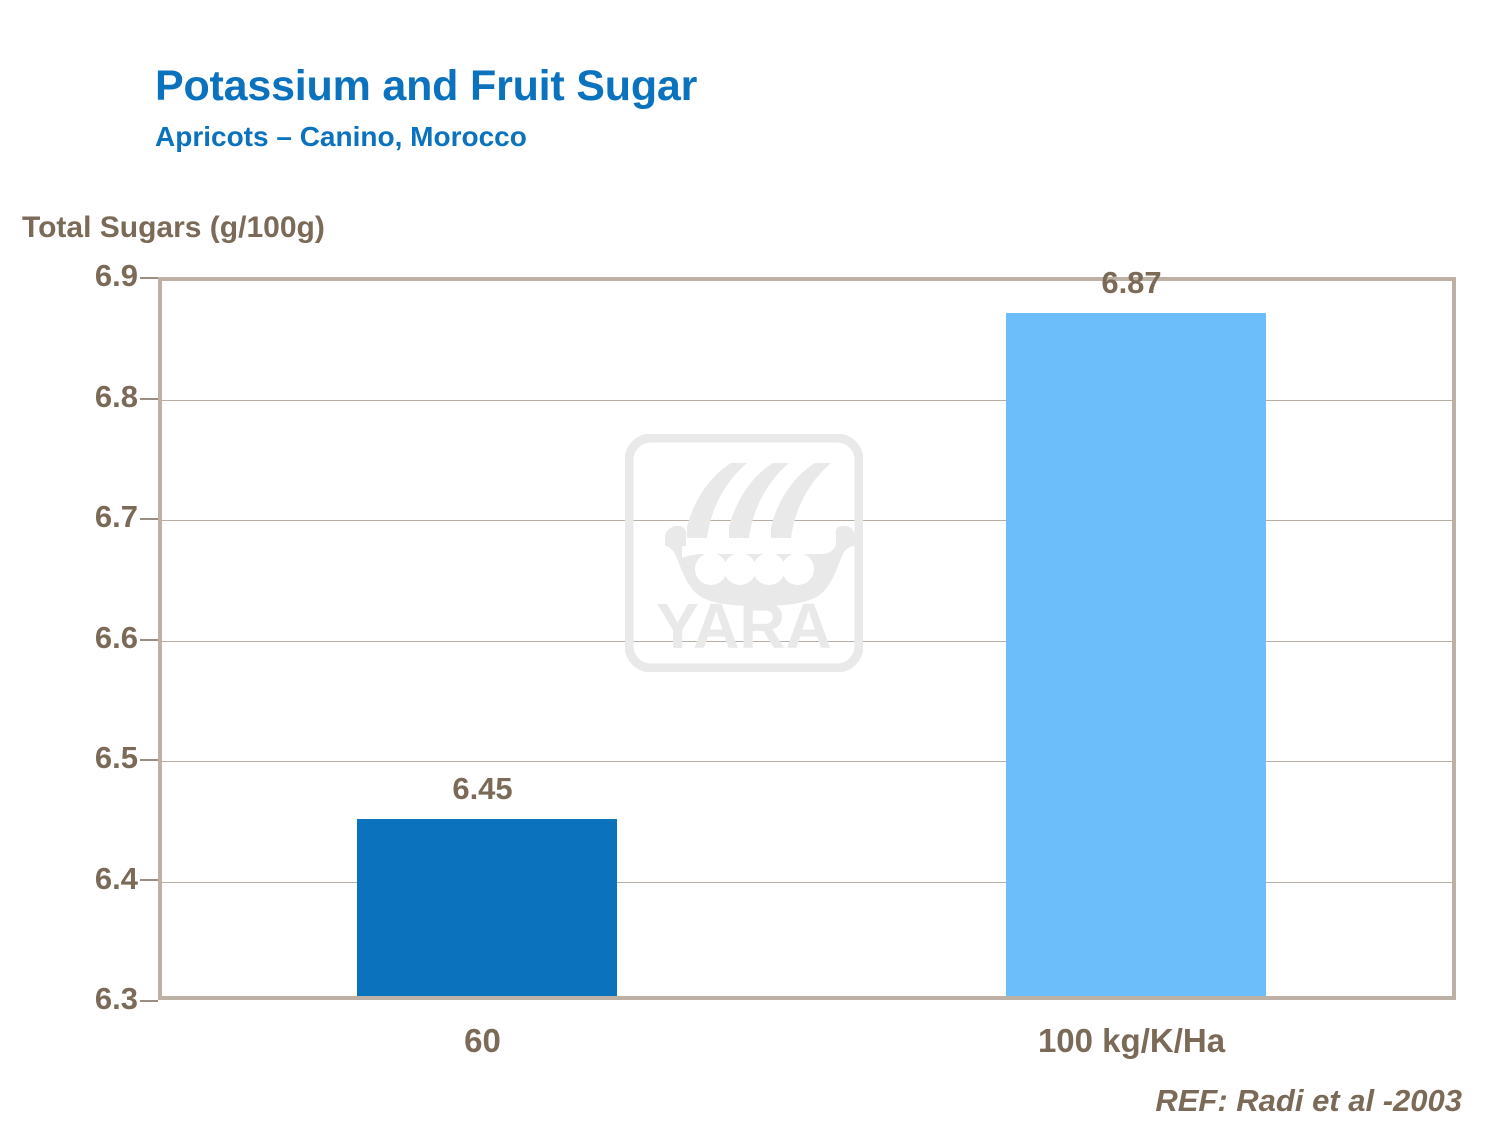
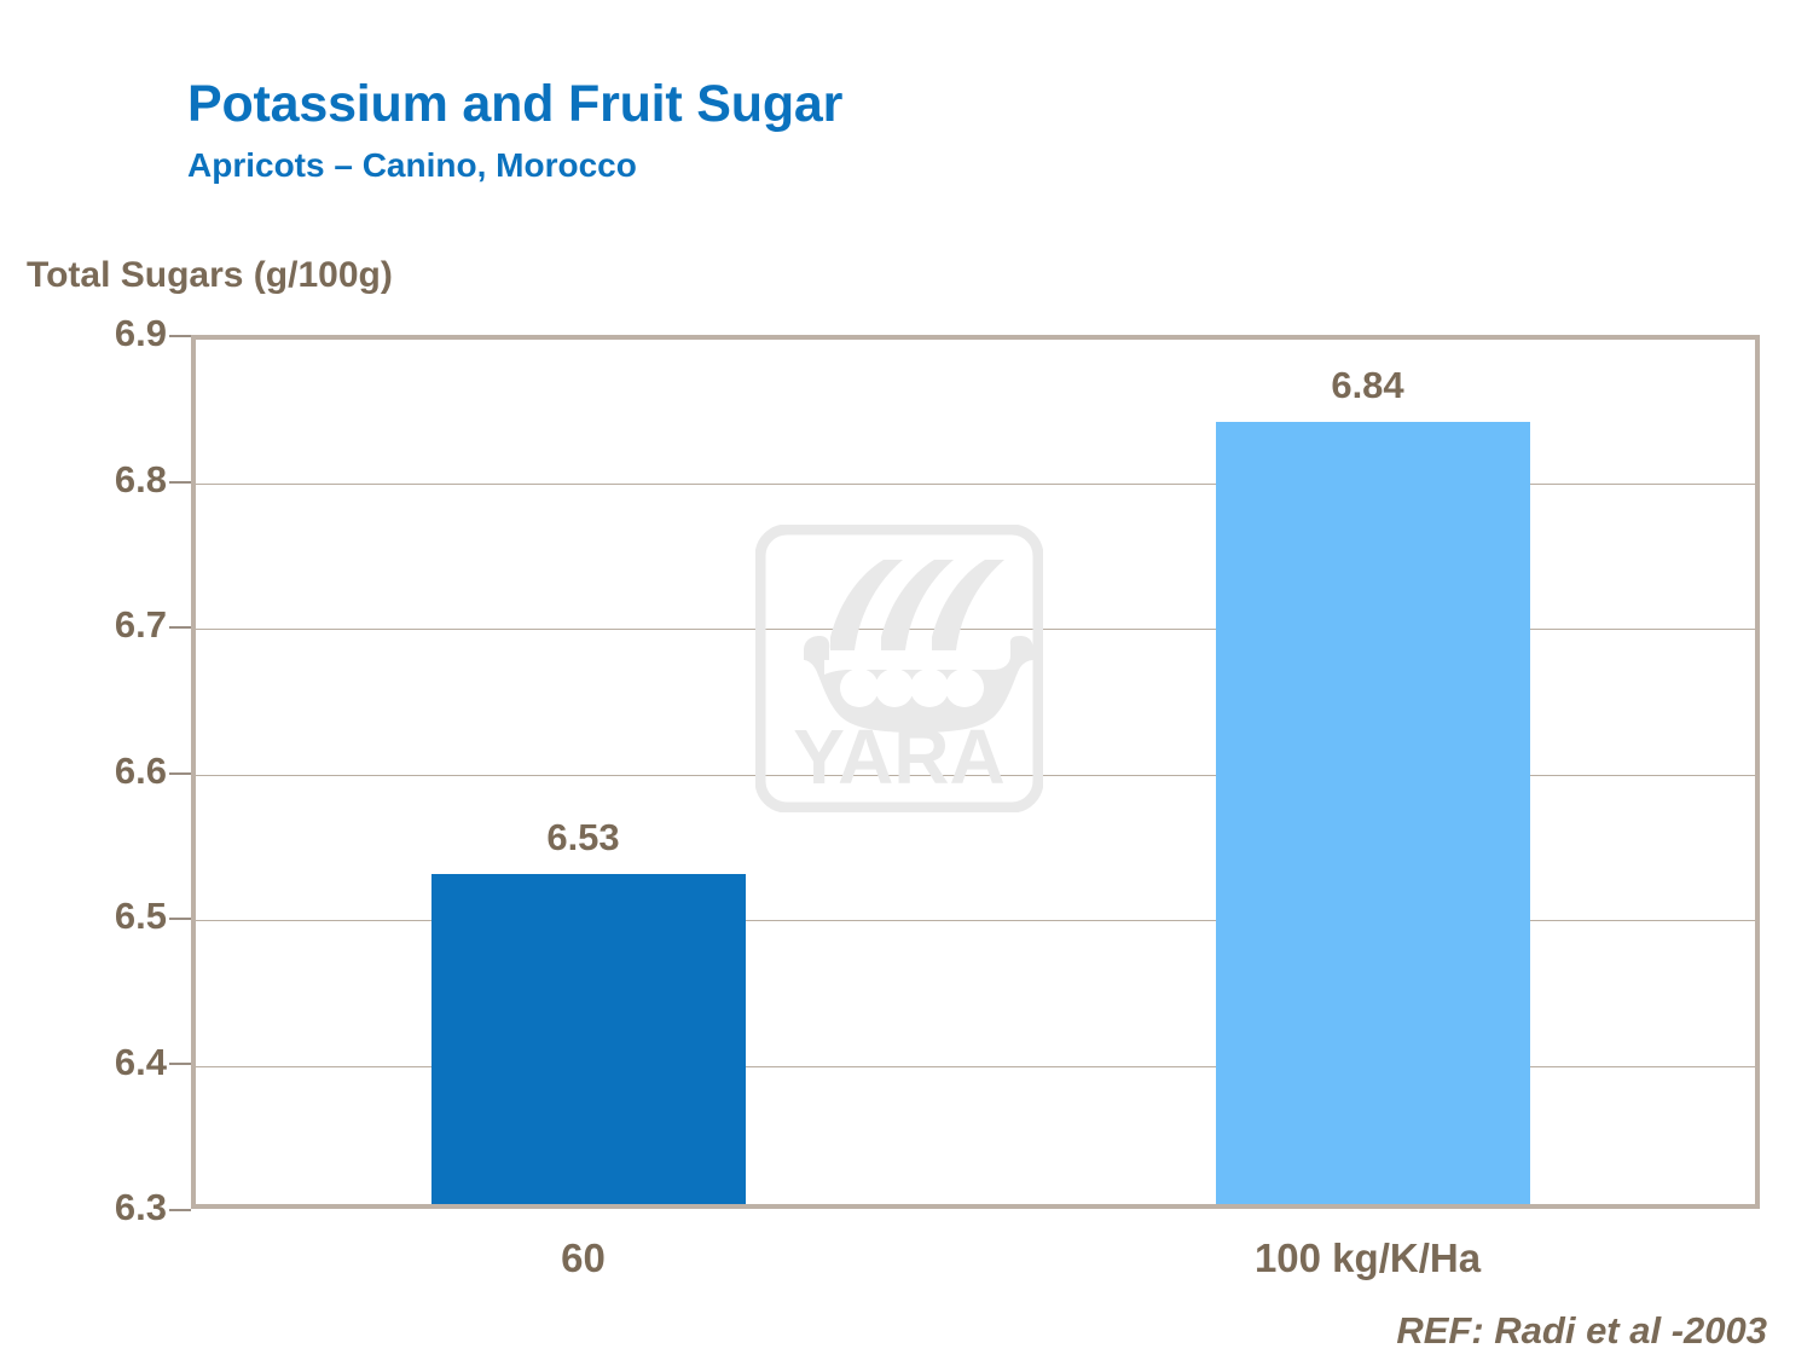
60: 6.45 -> 6.53
100 kg/K/Ha: 6.87 -> 6.84
